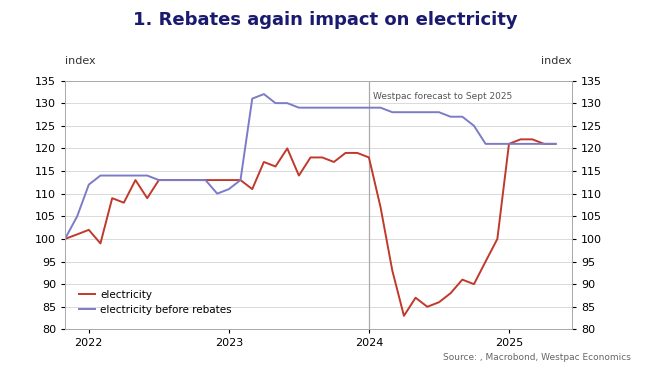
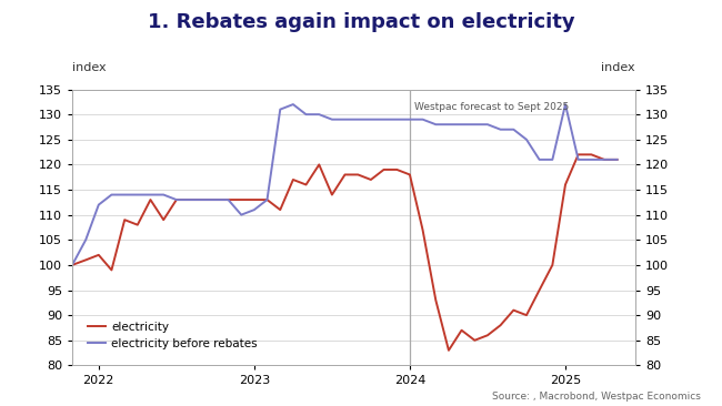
electricity/2025: 121 -> 116
electricity before rebates/2025: 121 -> 132
